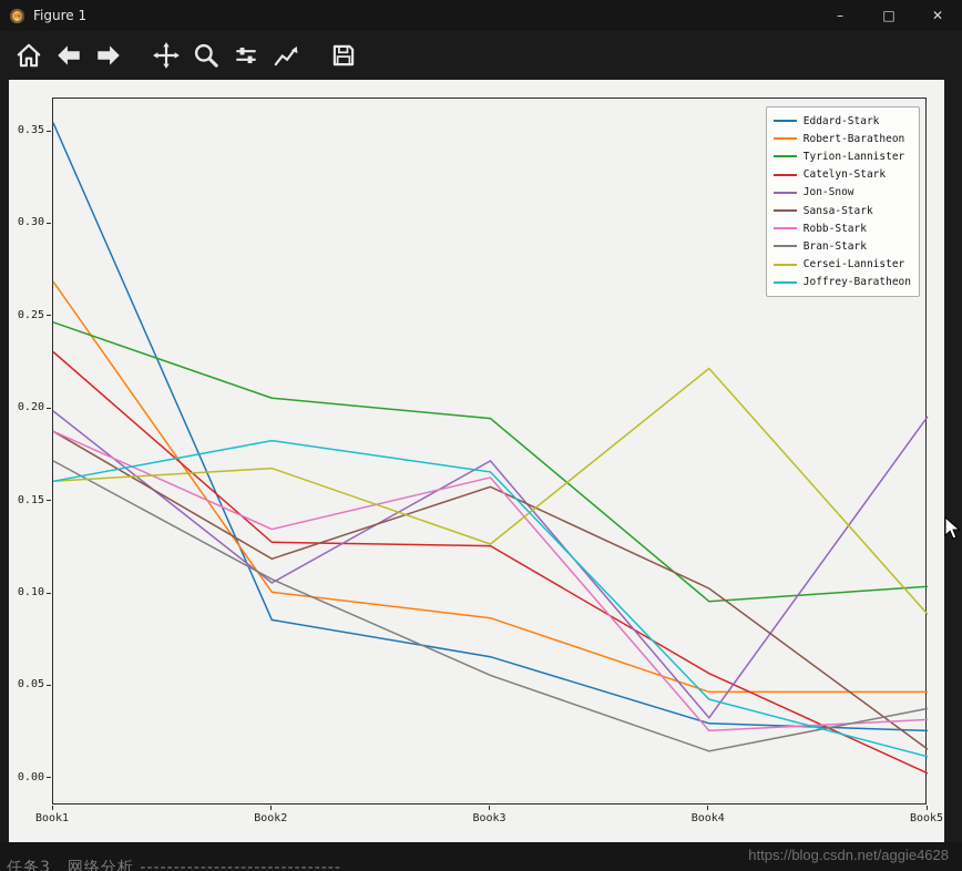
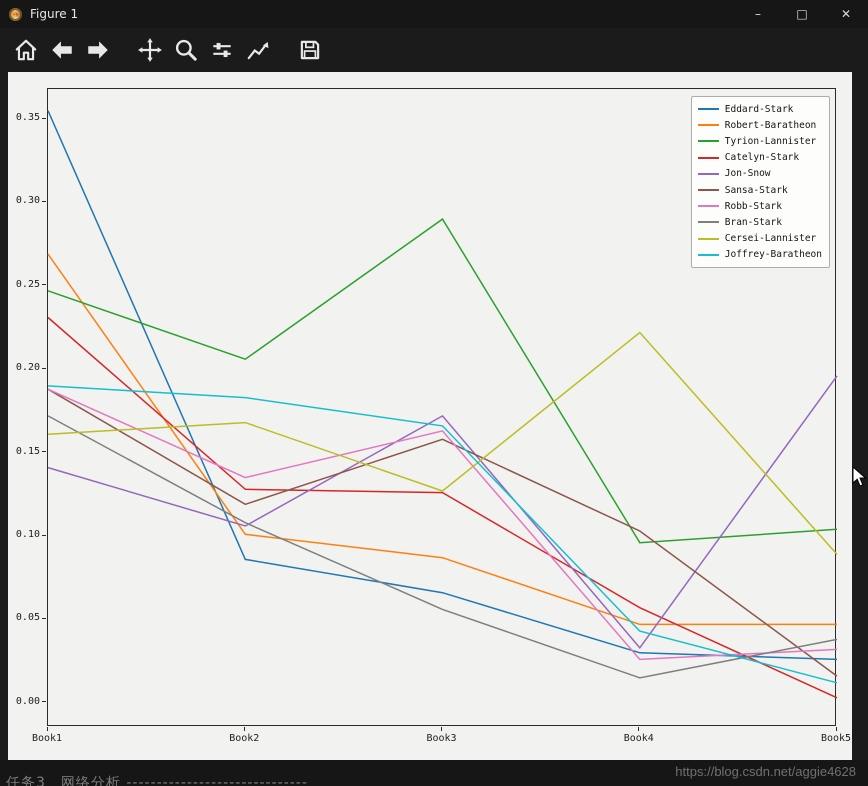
Jon-Snow/Book1: 0.199 -> 0.141
Joffrey-Baratheon/Book1: 0.161 -> 0.190
Tyrion-Lannister/Book3: 0.195 -> 0.290
